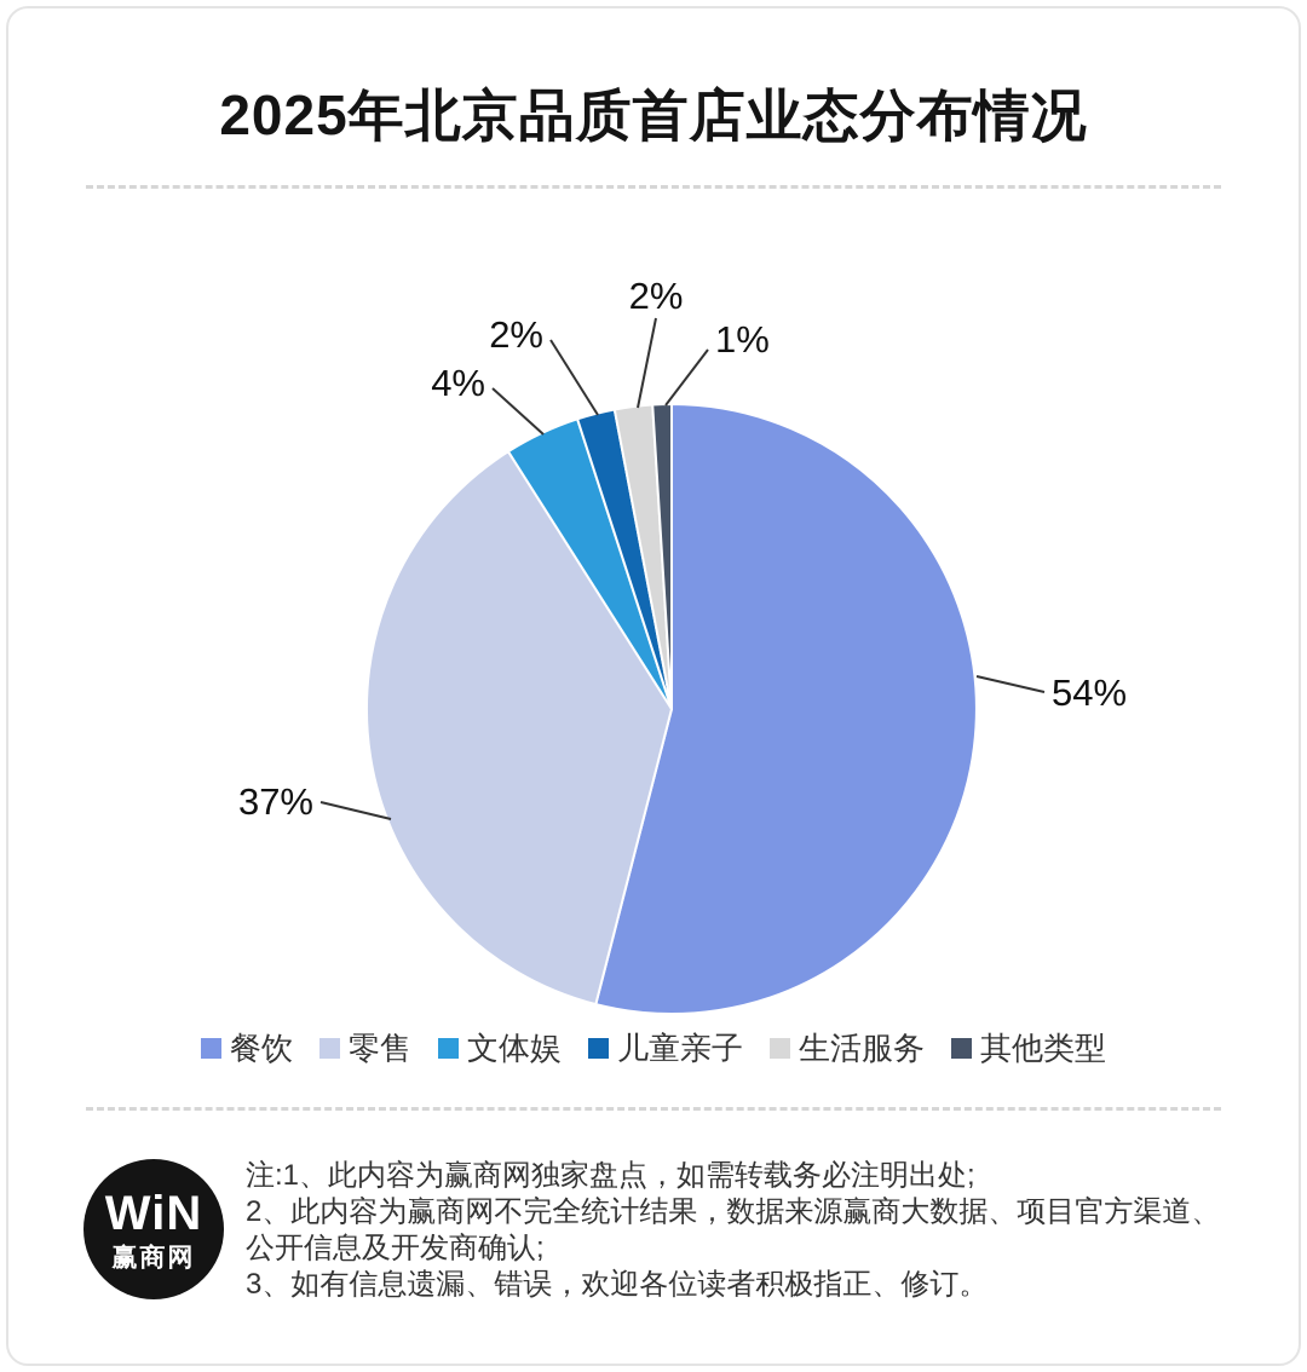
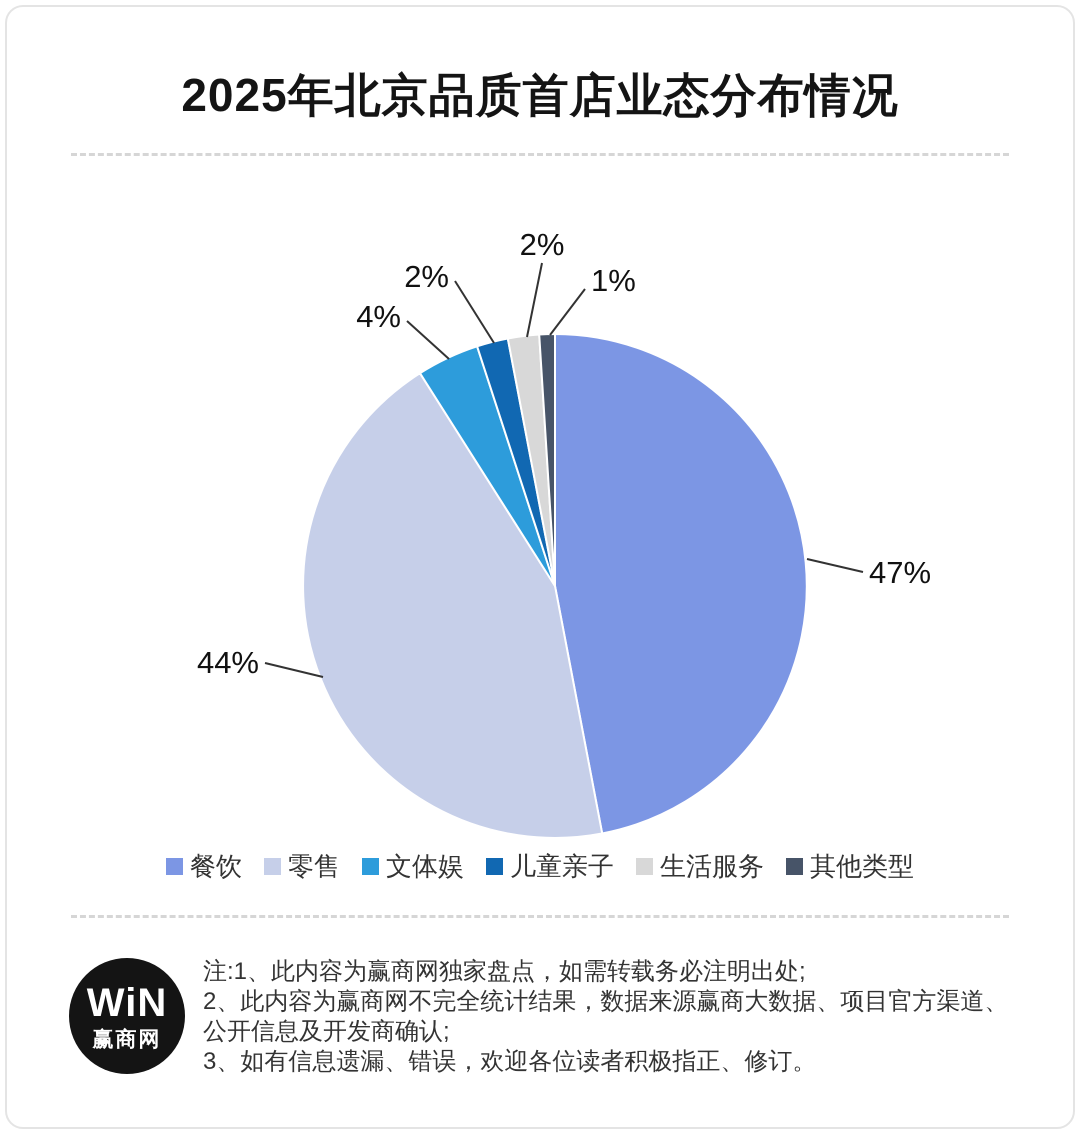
餐饮: 54% -> 47%
零售: 37% -> 44%
